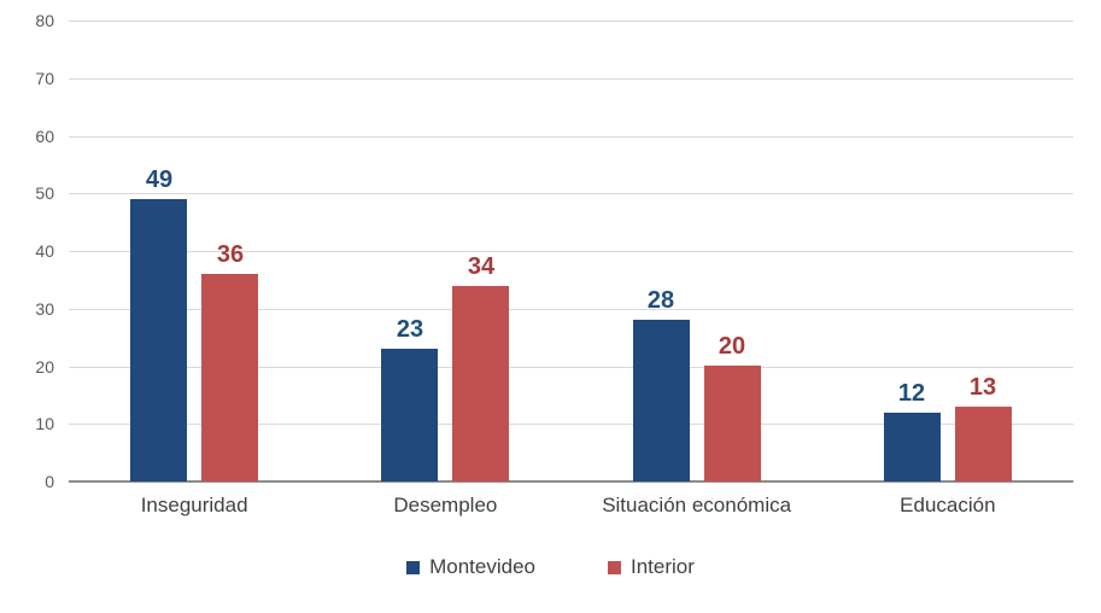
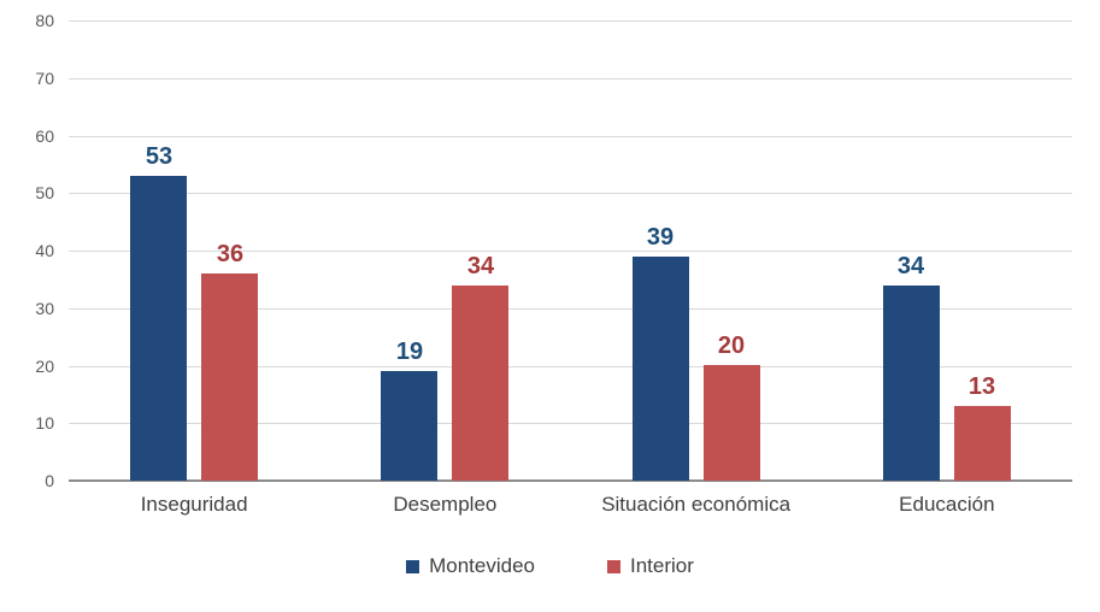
Montevideo/Inseguridad: 49 -> 53
Montevideo/Desempleo: 23 -> 19
Montevideo/Situación económica: 28 -> 39
Montevideo/Educación: 12 -> 34
